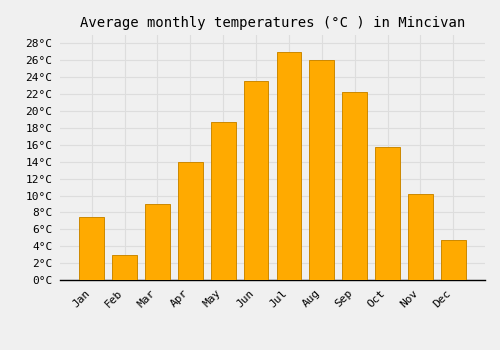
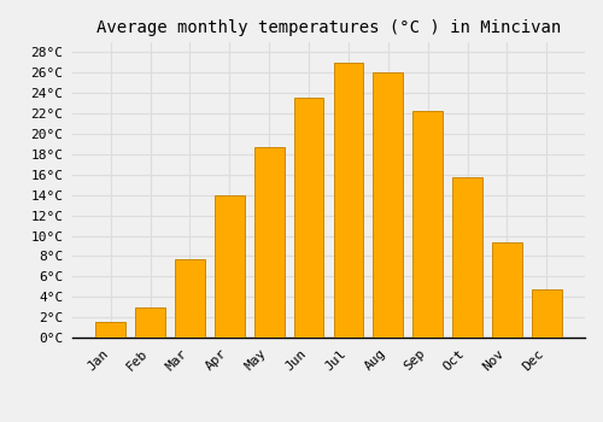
Jan: 7.4°C -> 1.5°C
Mar: 9.0°C -> 7.7°C
Nov: 10.2°C -> 9.3°C
